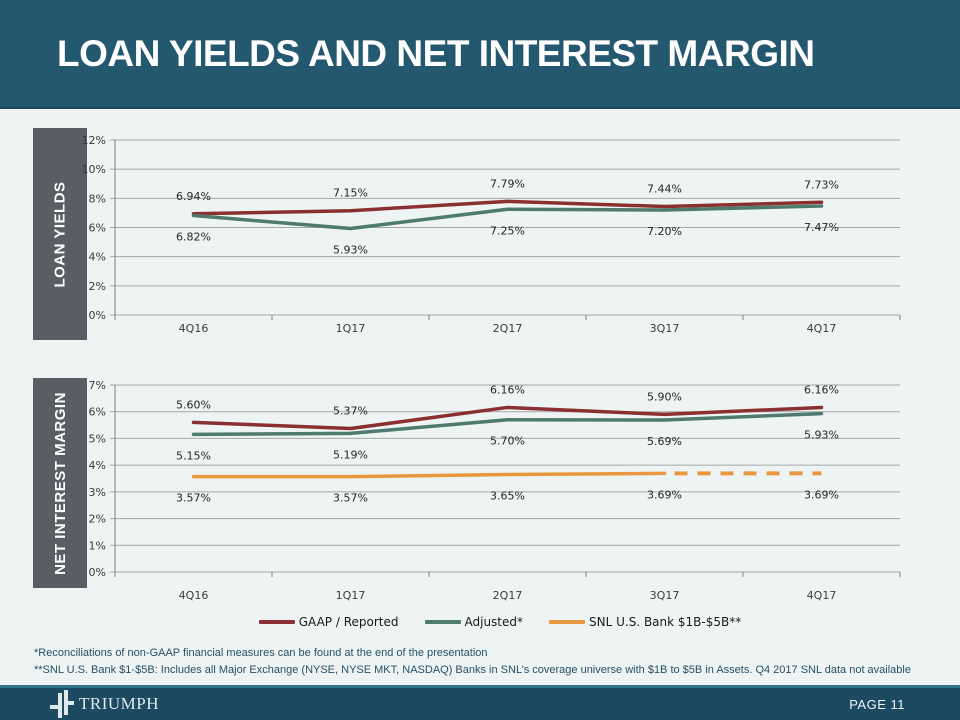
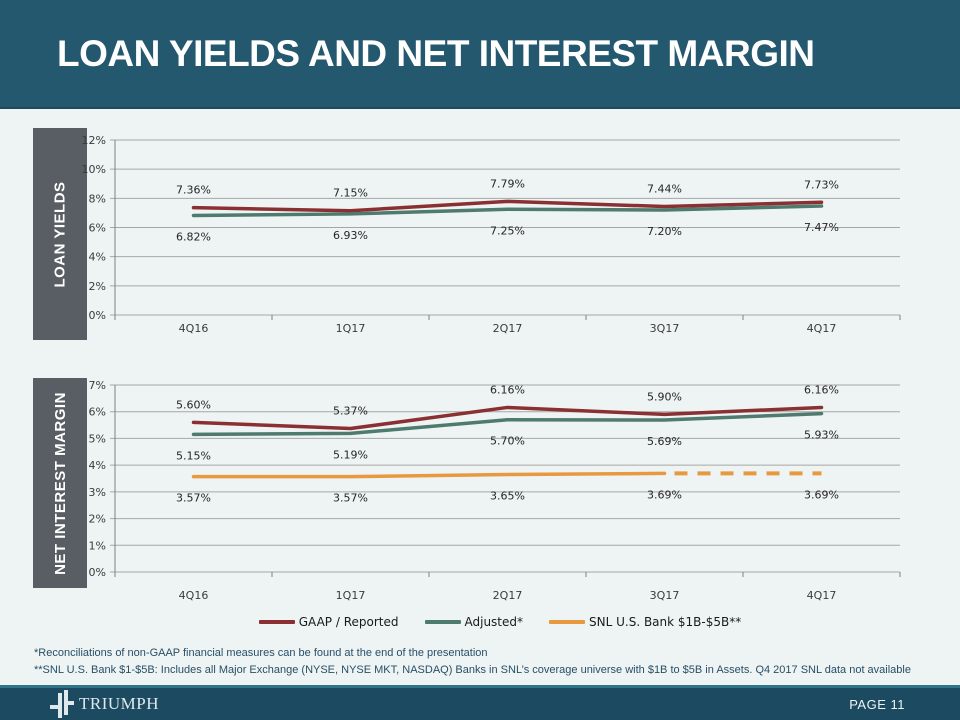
LOAN YIELDS/GAAP / Reported/4Q16: 6.94% -> 7.36%
LOAN YIELDS/Adjusted*/1Q17: 5.93% -> 6.93%
